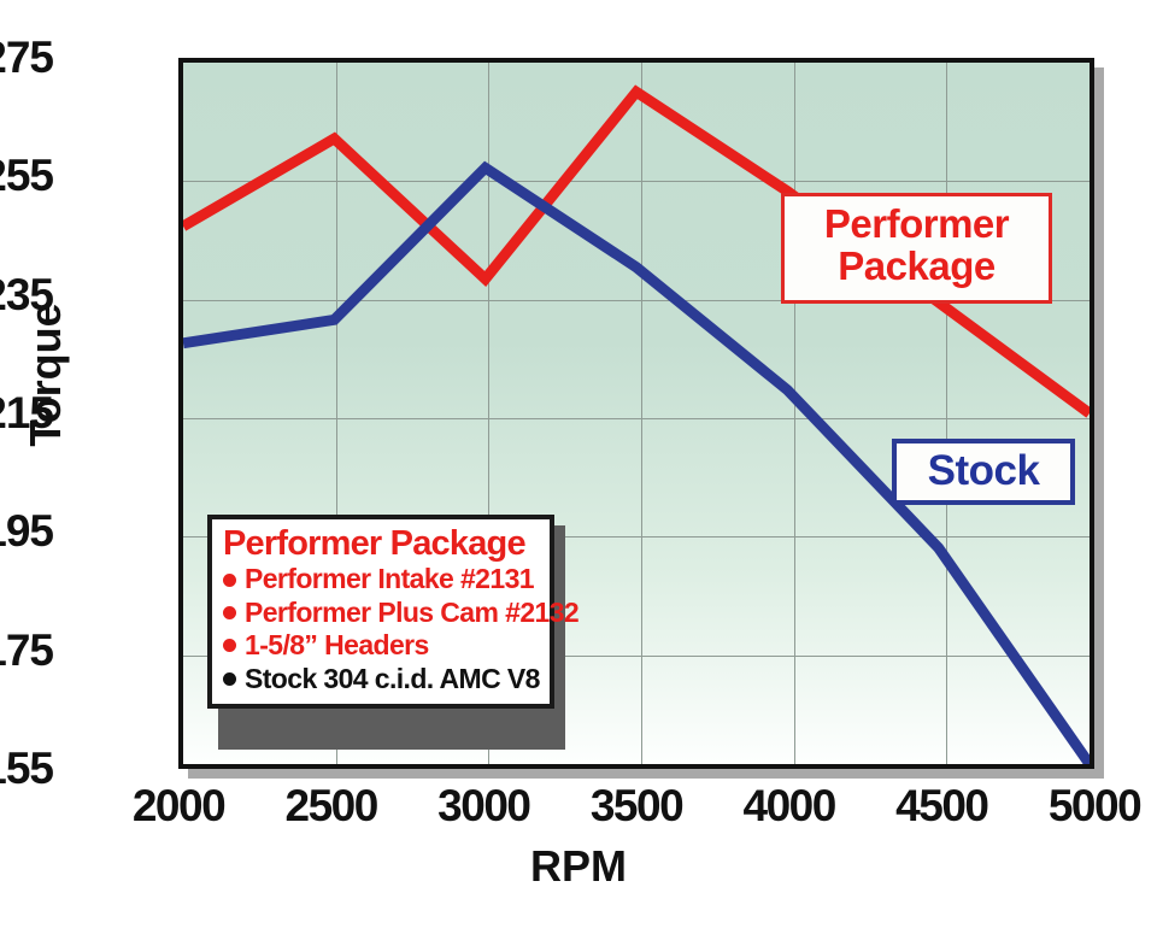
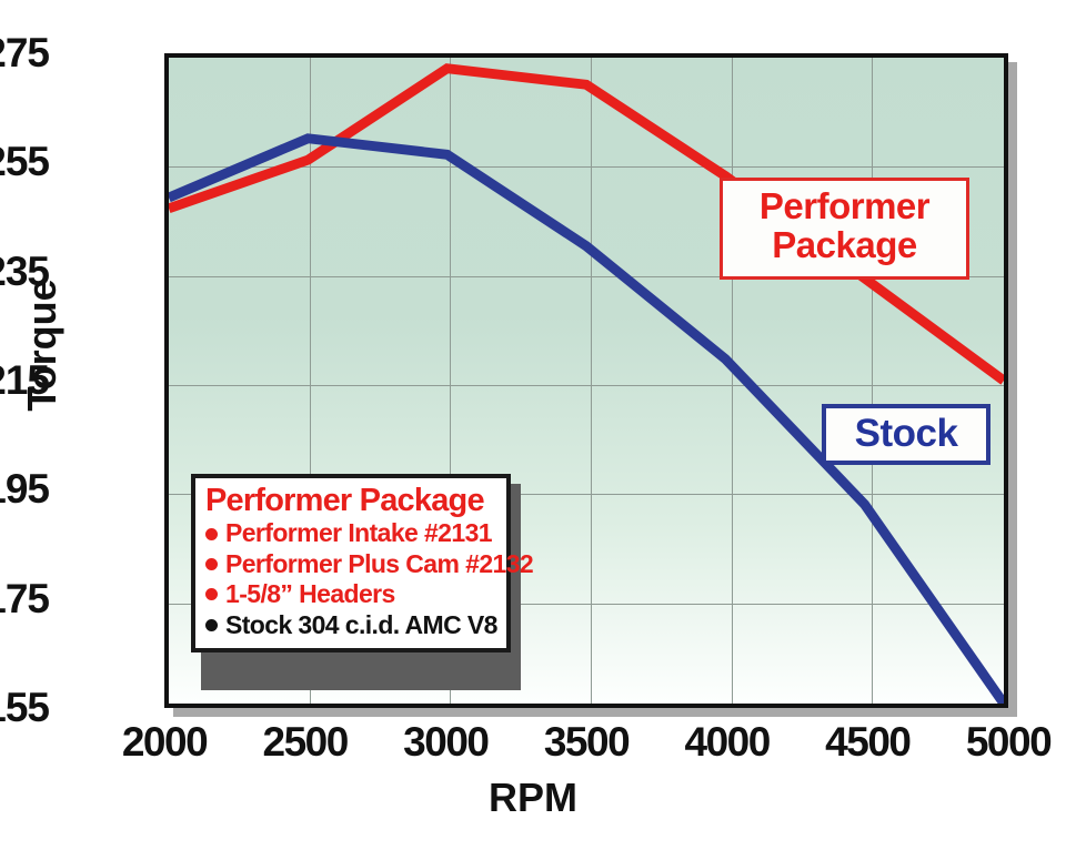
Stock/2000: 227 -> 249
Performer Package/2500: 262 -> 256
Stock/2500: 231 -> 260
Performer Package/3000: 238 -> 273
